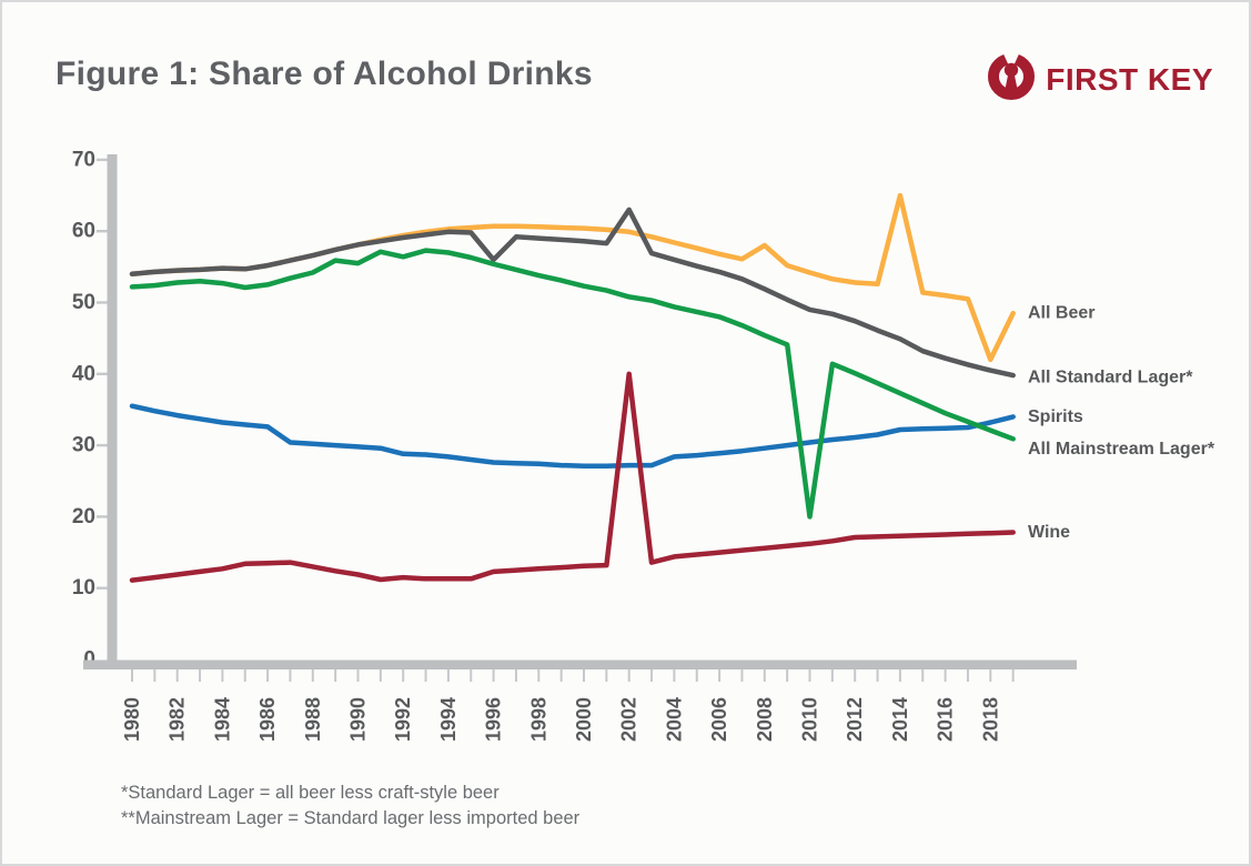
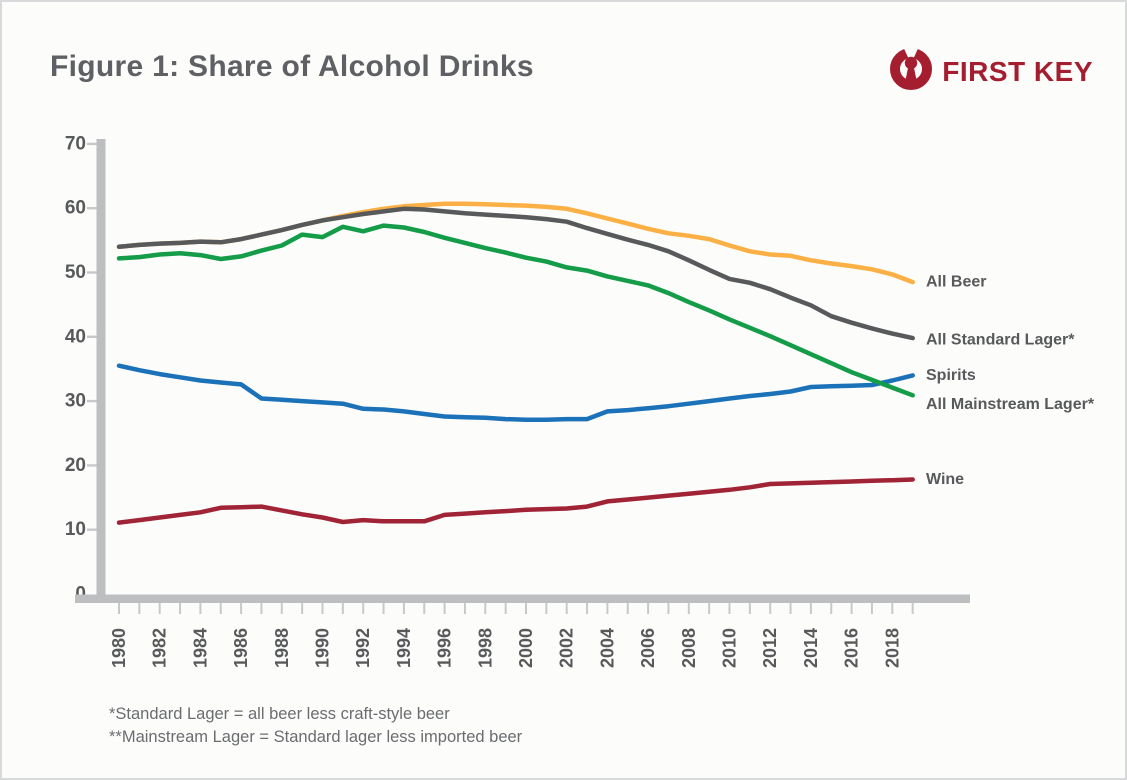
All Standard Lager*/1996: 56 -> 60
All Standard Lager*/2002: 63 -> 58
Wine/2002: 40 -> 13
All Beer/2008: 58 -> 56
All Mainstream Lager*/2010: 20 -> 43
All Beer/2014: 65 -> 52
All Beer/2018: 42 -> 50
